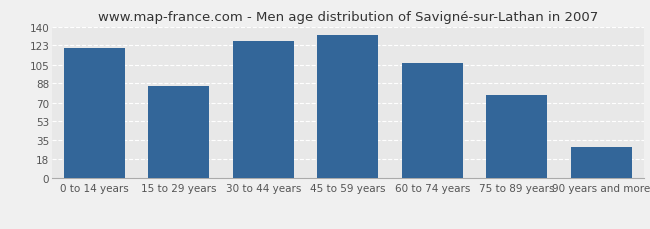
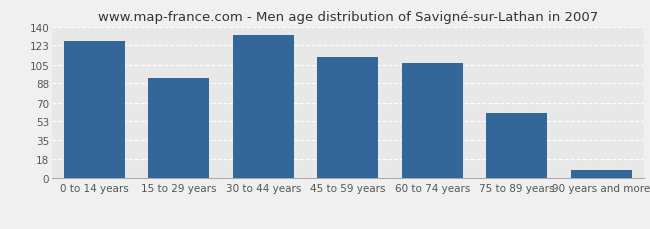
0 to 14 years: 120 -> 127
15 to 29 years: 85 -> 93
30 to 44 years: 127 -> 132
45 to 59 years: 132 -> 112
75 to 89 years: 77 -> 60
90 years and more: 29 -> 8
